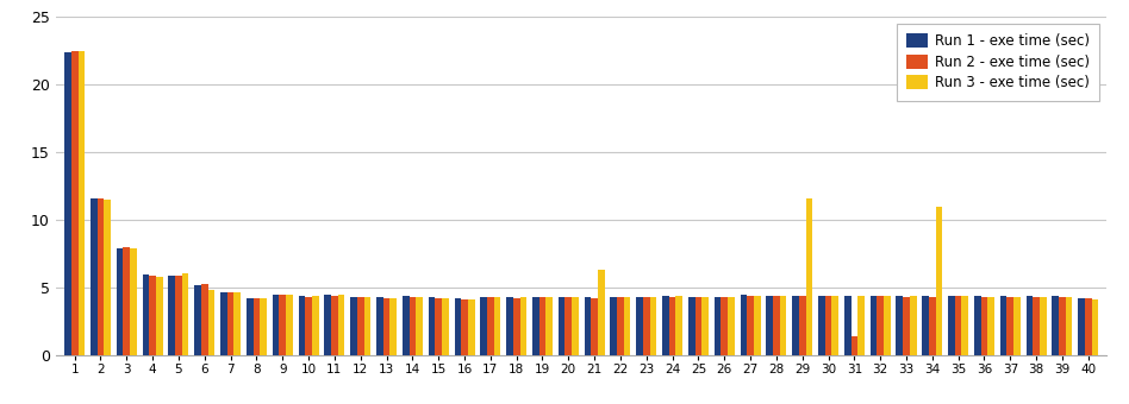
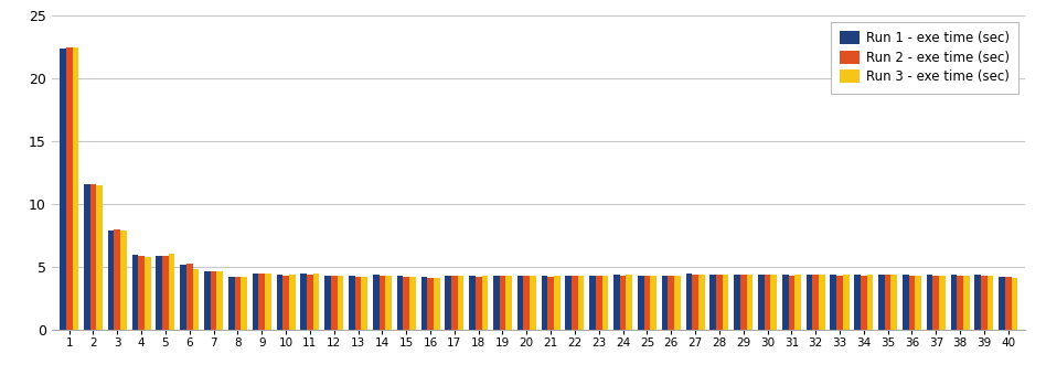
Run 3 - exe time (sec)/21: 6.3 -> 4.3
Run 3 - exe time (sec)/29: 11.6 -> 4.4
Run 2 - exe time (sec)/31: 1.4 -> 4.3
Run 3 - exe time (sec)/34: 11.0 -> 4.4
